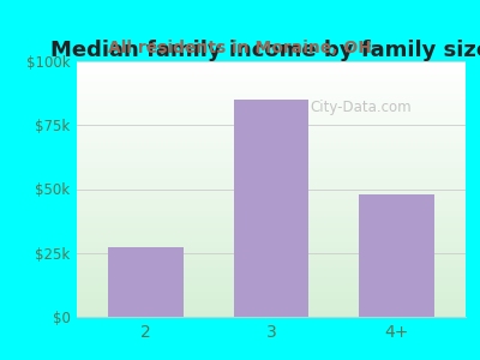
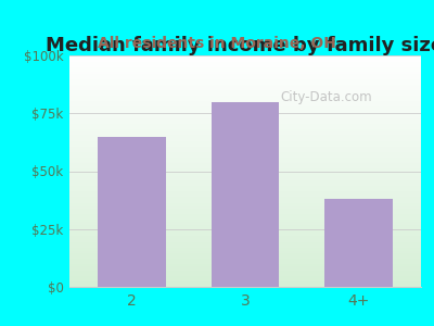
2: $27k -> $65k
3: $85k -> $80k
4+: $48k -> $38k
